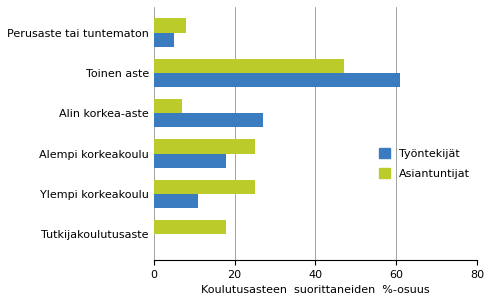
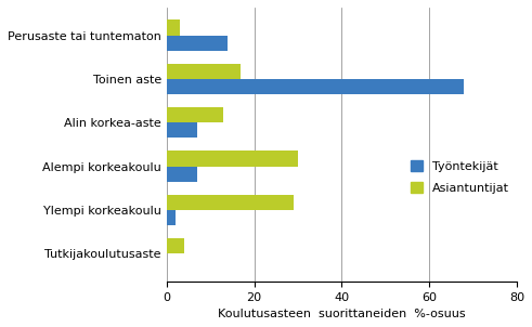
Asiantuntijat/Perusaste tai tuntematon: 8 -> 3
Työntekijät/Perusaste tai tuntematon: 5 -> 14
Asiantuntijat/Toinen aste: 47 -> 17
Työntekijät/Toinen aste: 61 -> 68
Asiantuntijat/Alin korkea-aste: 7 -> 13
Työntekijät/Alin korkea-aste: 27 -> 7
Asiantuntijat/Alempi korkeakoulu: 25 -> 30
Työntekijät/Alempi korkeakoulu: 18 -> 7
Asiantuntijat/Ylempi korkeakoulu: 25 -> 29
Työntekijät/Ylempi korkeakoulu: 11 -> 2
Asiantuntijat/Tutkijakoulutusaste: 18 -> 4
